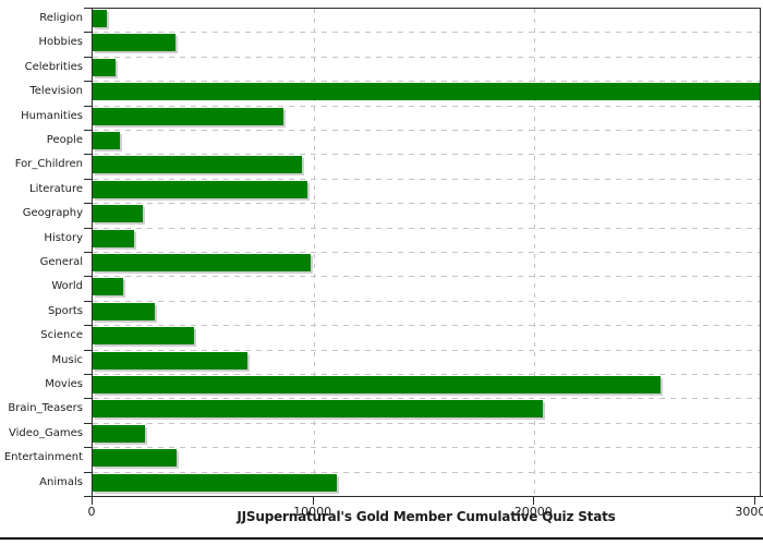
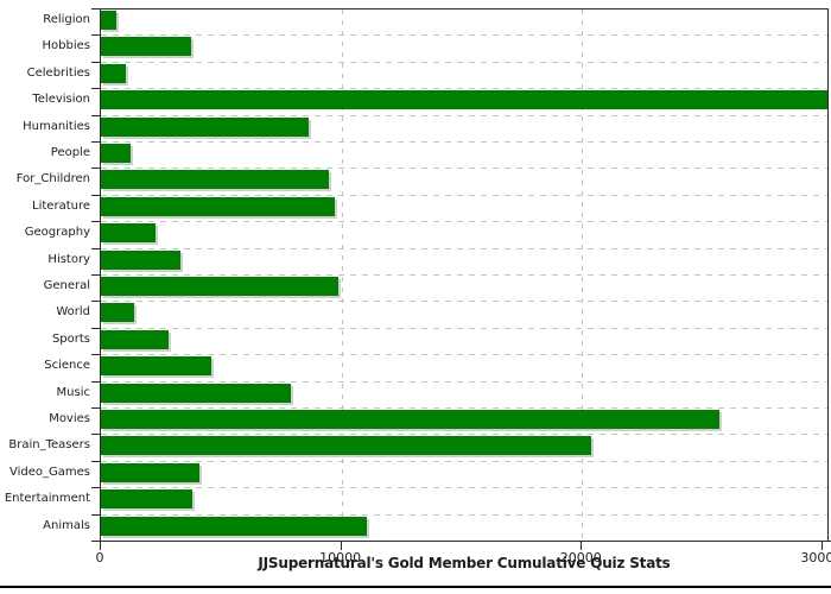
History: 1900 -> 3300
Music: 7000 -> 7900
Video_Games: 2400 -> 4100
